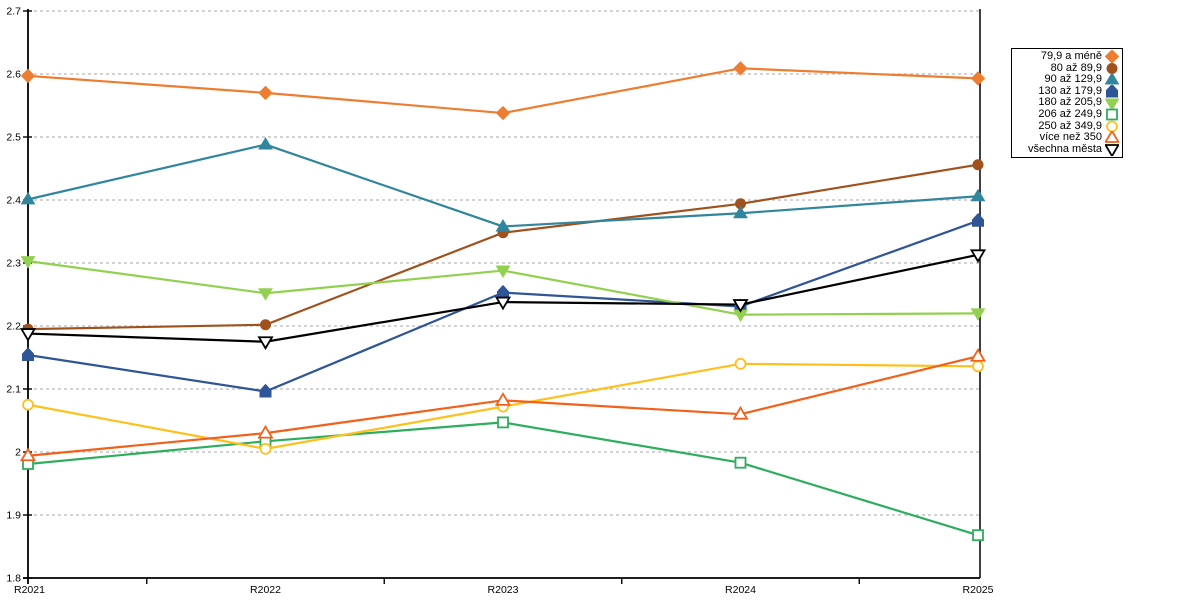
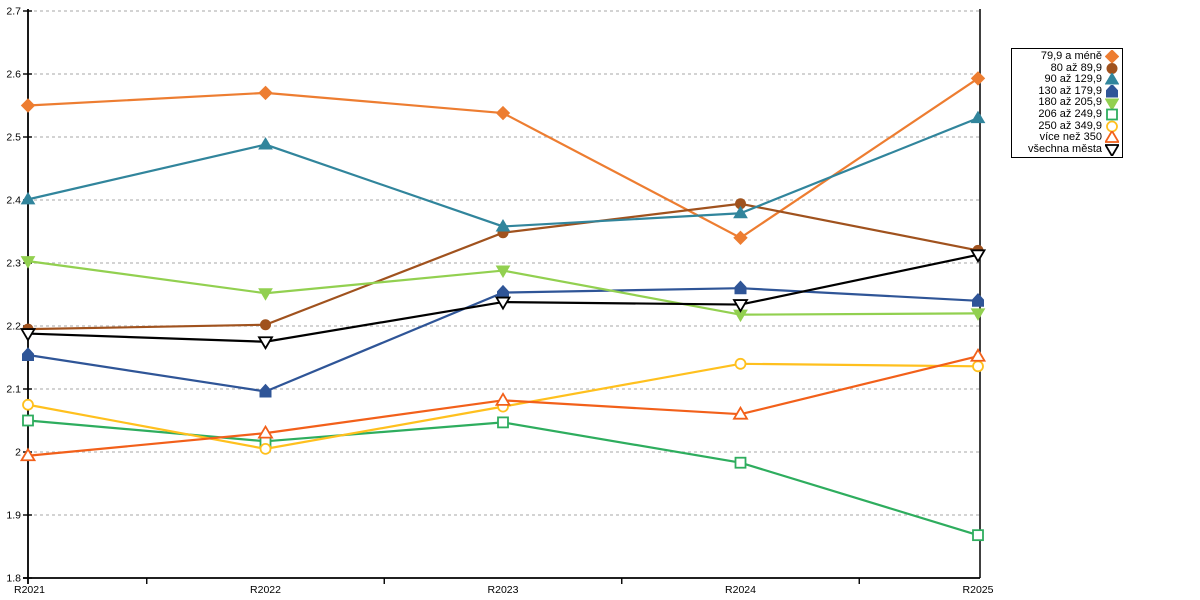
79,9 a méně/R2021: 2.60 -> 2.55
206 až 249,9/R2021: 1.98 -> 2.05
79,9 a méně/R2024: 2.61 -> 2.34
130 až 179,9/R2024: 2.23 -> 2.26
80 až 89,9/R2025: 2.46 -> 2.32
90 až 129,9/R2025: 2.41 -> 2.53
130 až 179,9/R2025: 2.37 -> 2.24
